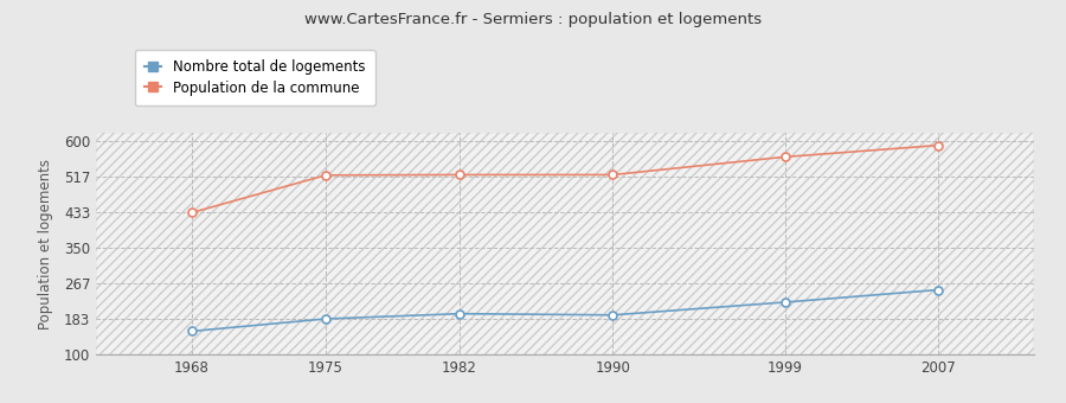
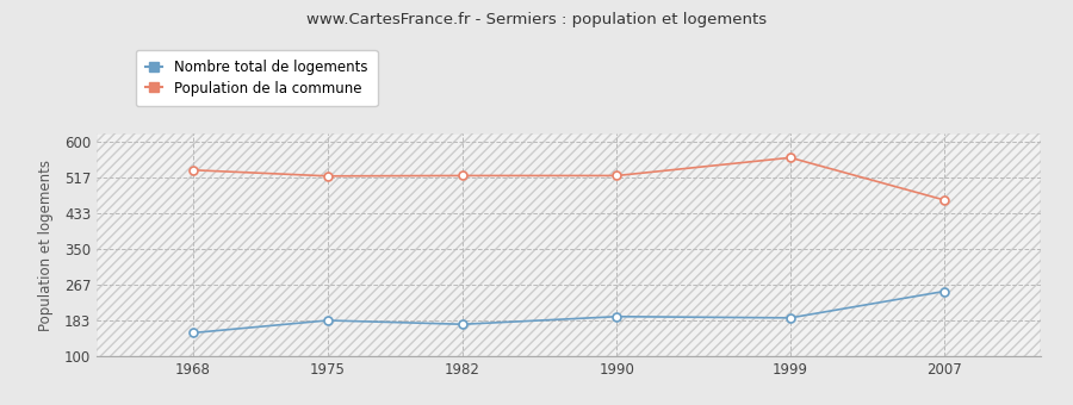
Population de la commune/1968: 433 -> 535
Nombre total de logements/1982: 196 -> 175
Nombre total de logements/1999: 223 -> 190
Population de la commune/2007: 591 -> 465
